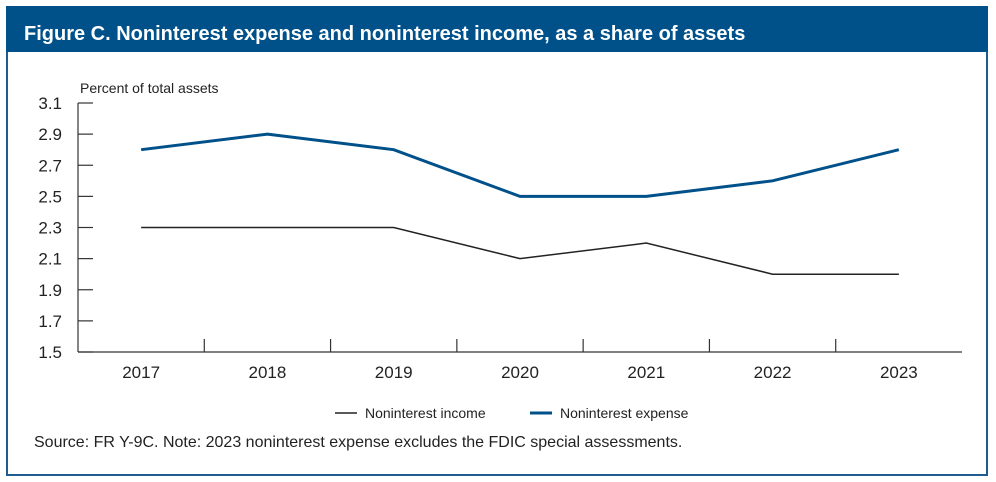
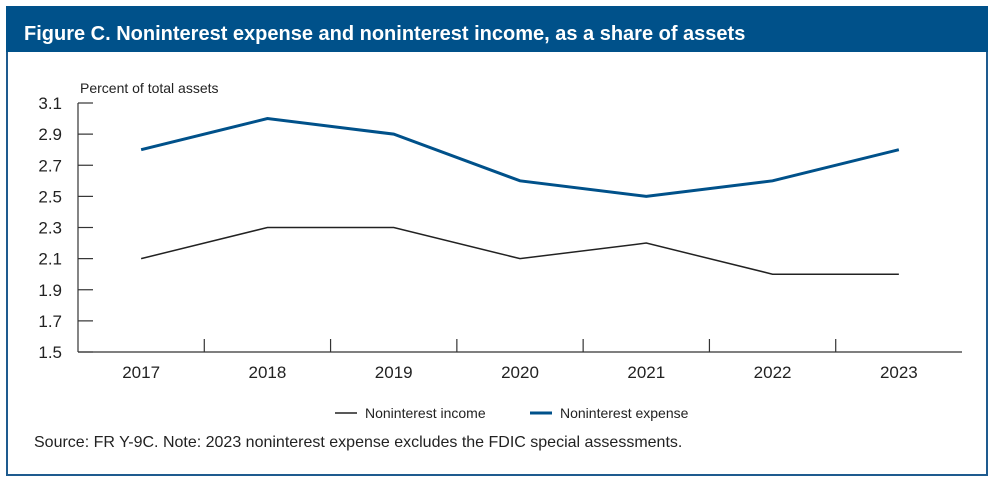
Noninterest income/2017: 2.3 -> 2.1
Noninterest expense/2018: 2.9 -> 3.0
Noninterest expense/2019: 2.8 -> 2.9
Noninterest expense/2020: 2.5 -> 2.6
